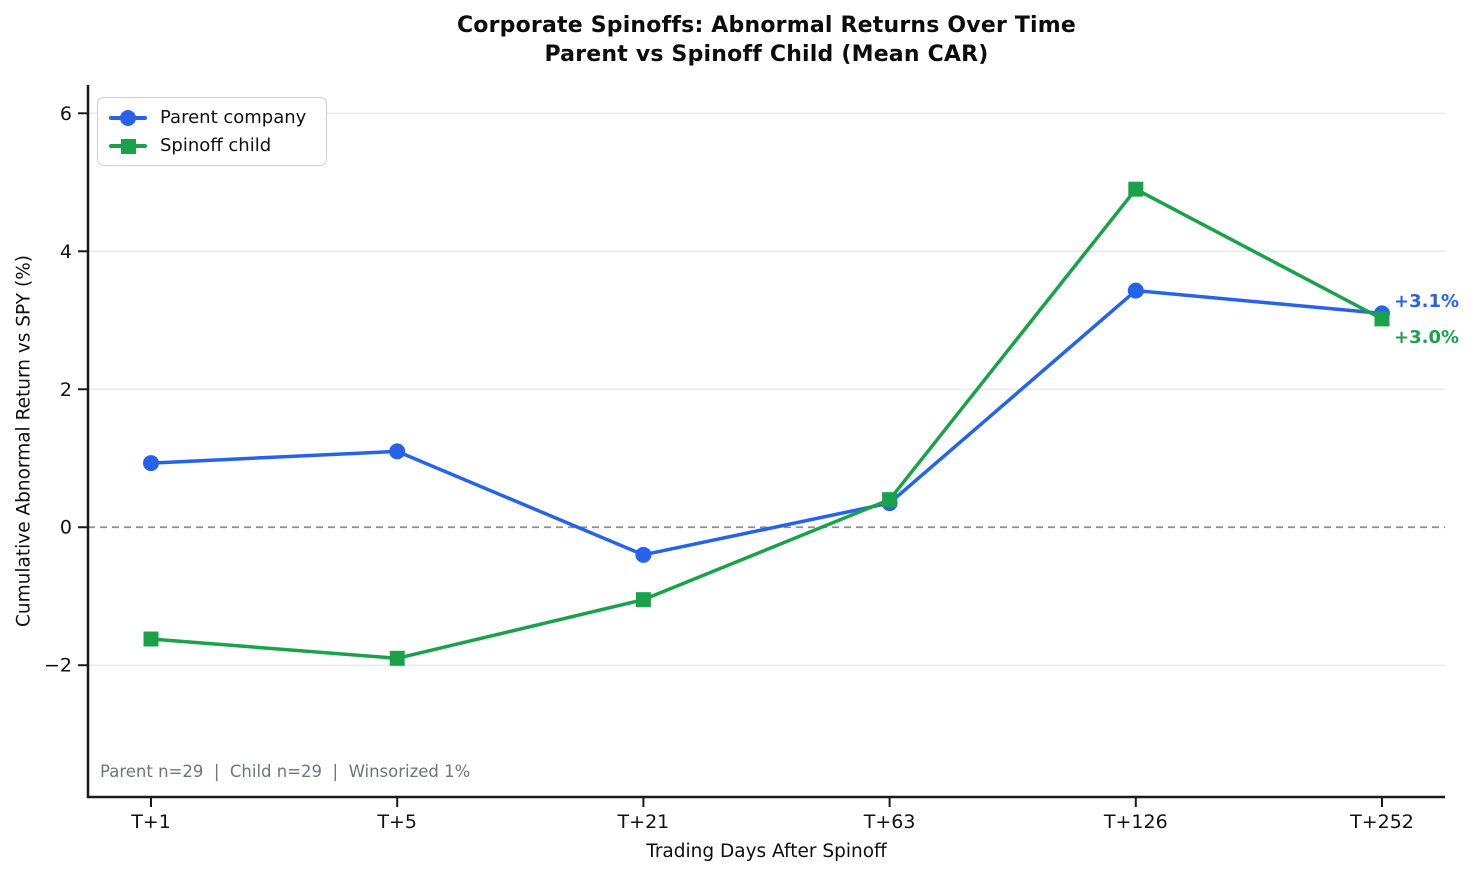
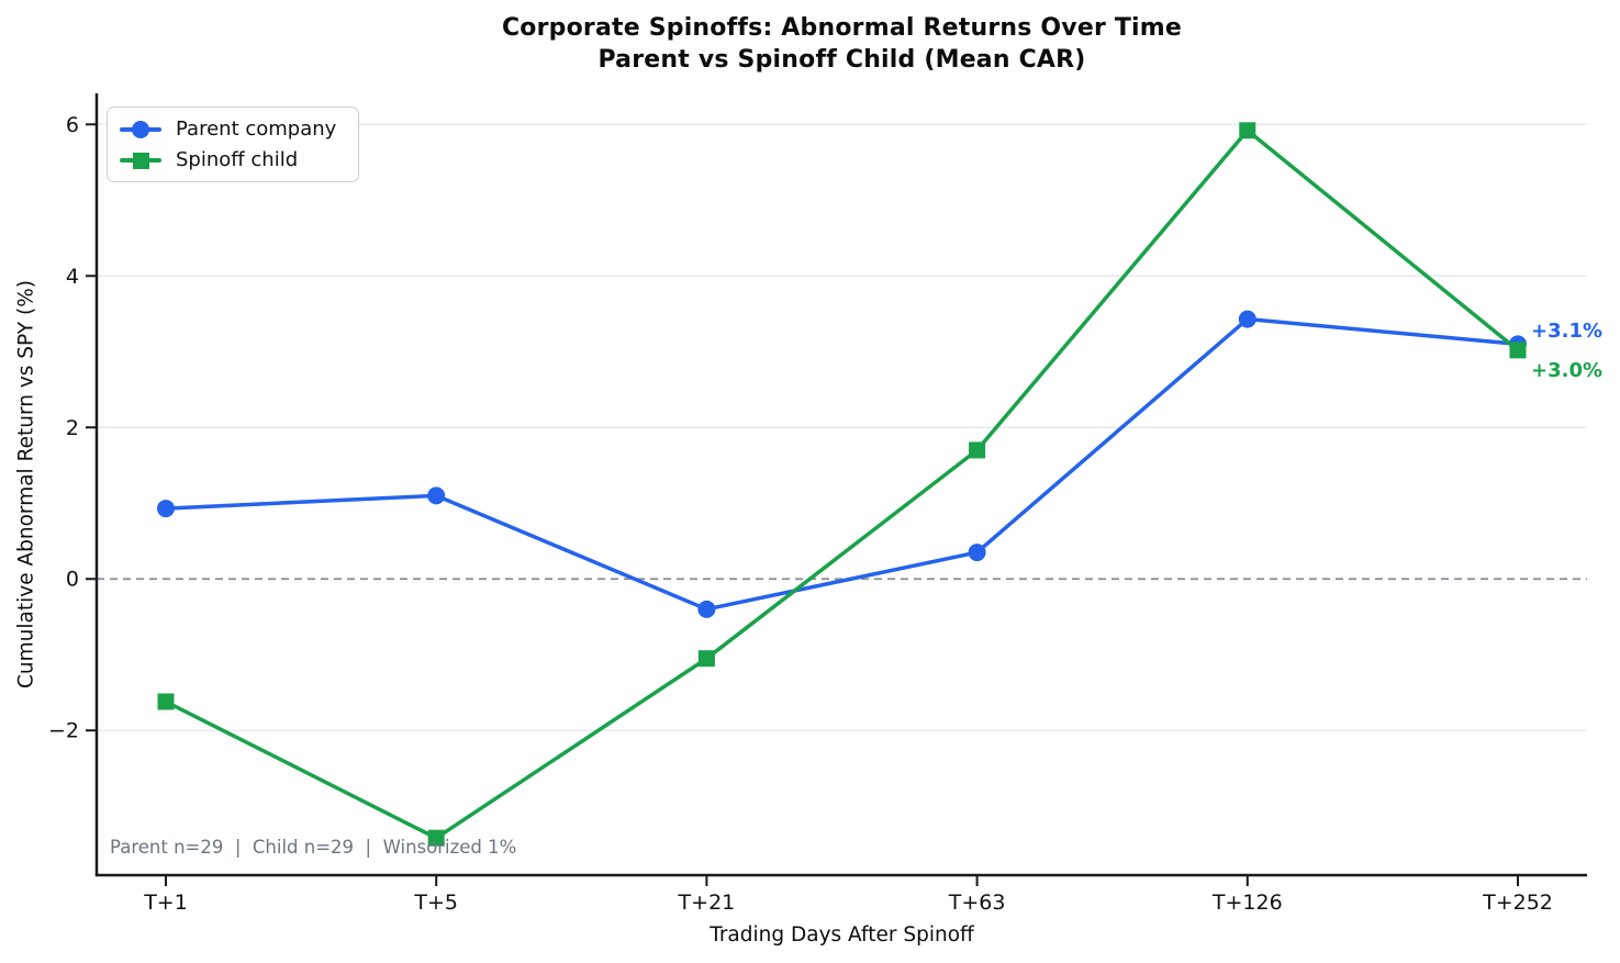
Spinoff child/T+5: -1.9 -> -3.4
Spinoff child/T+63: 0.4 -> 1.7
Spinoff child/T+126: 4.9 -> 5.9
